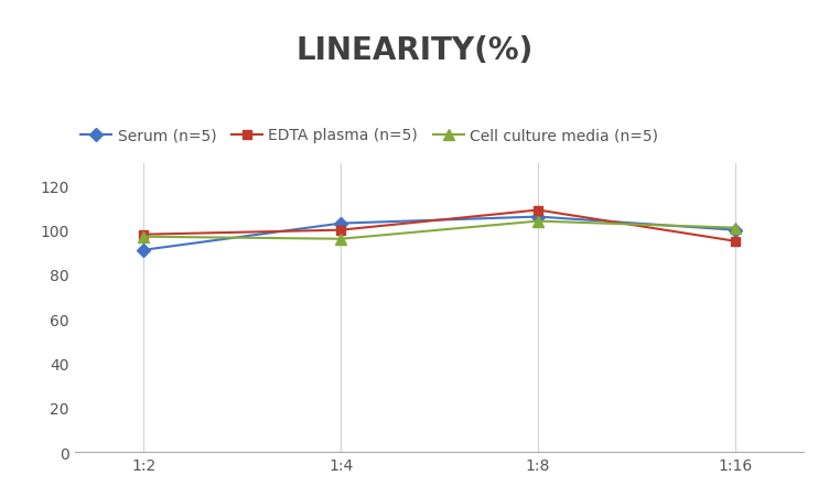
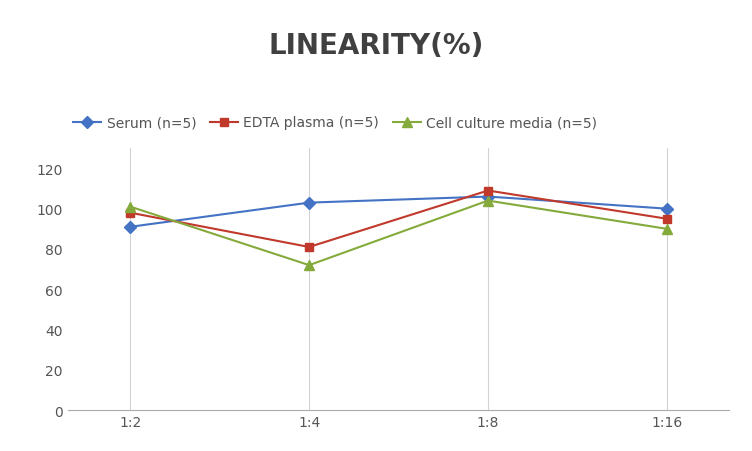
Cell culture media (n=5)/1:2: 97 -> 101
EDTA plasma (n=5)/1:4: 100 -> 81
Cell culture media (n=5)/1:4: 96 -> 72
Cell culture media (n=5)/1:16: 101 -> 90
